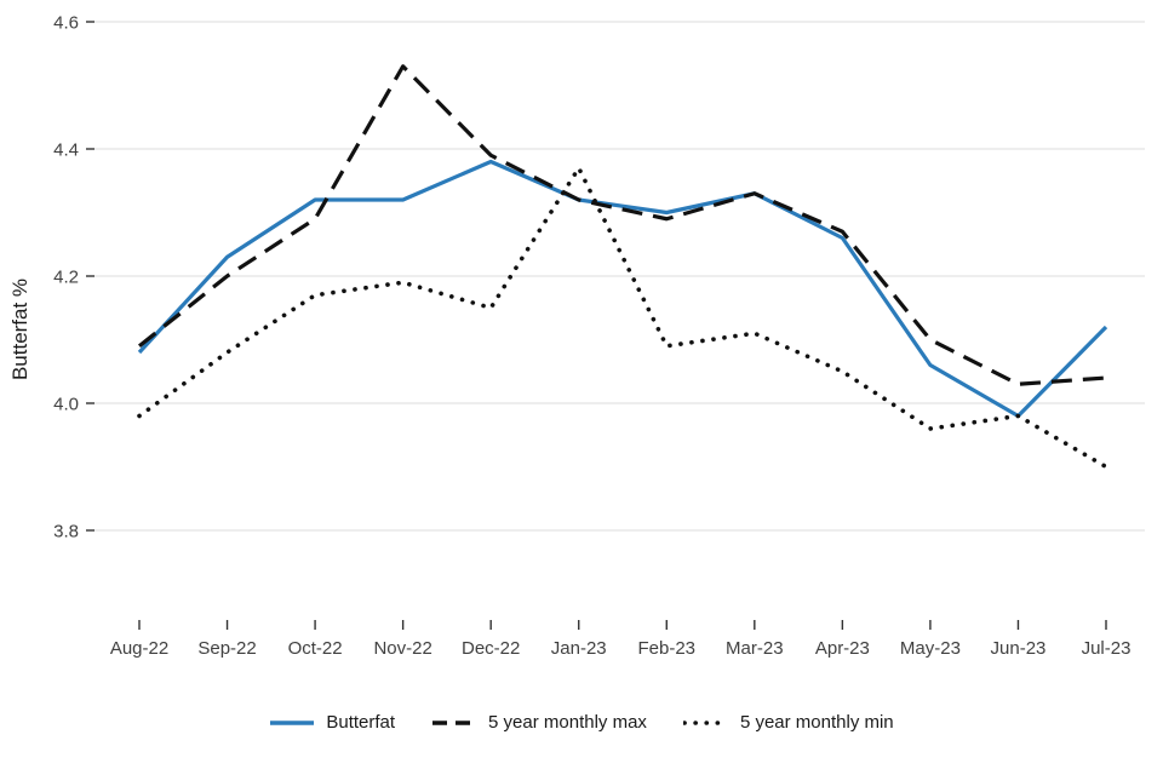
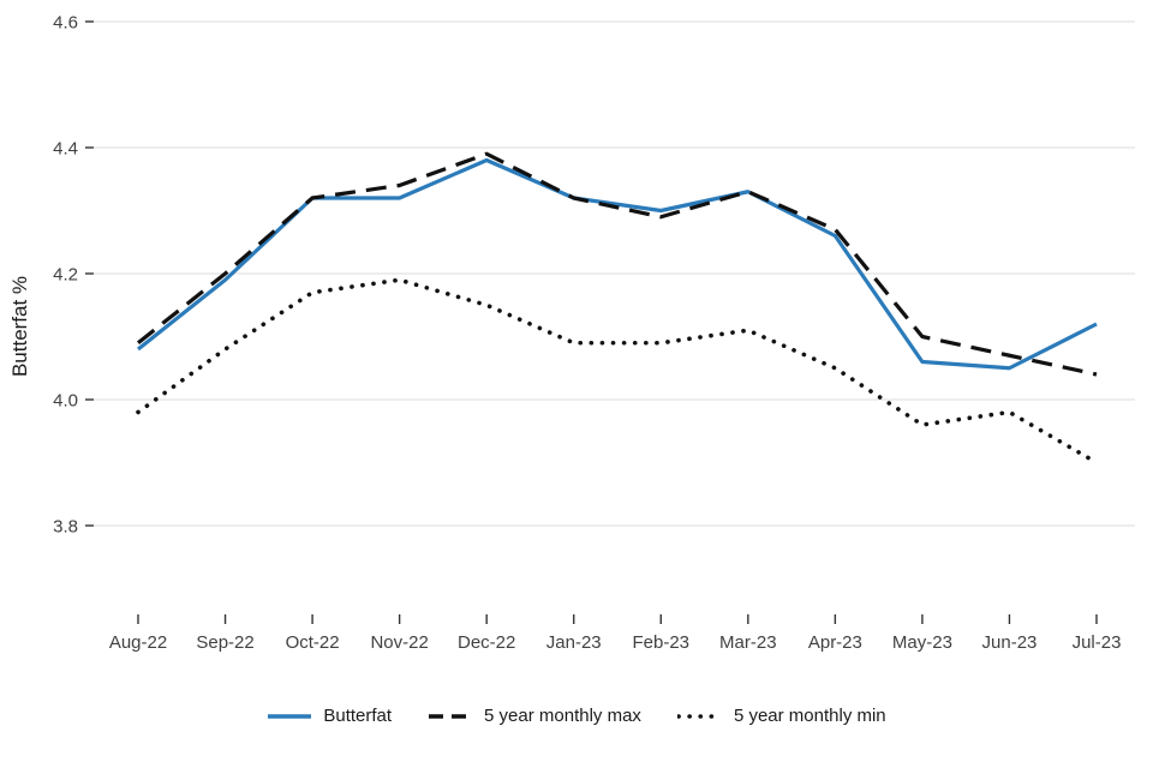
Butterfat/Sep-22: 4.23 -> 4.19
5 year monthly max/Oct-22: 4.29 -> 4.32
5 year monthly max/Nov-22: 4.53 -> 4.34
5 year monthly min/Jan-23: 4.37 -> 4.09
Butterfat/Jun-23: 3.98 -> 4.05
5 year monthly max/Jun-23: 4.03 -> 4.07
